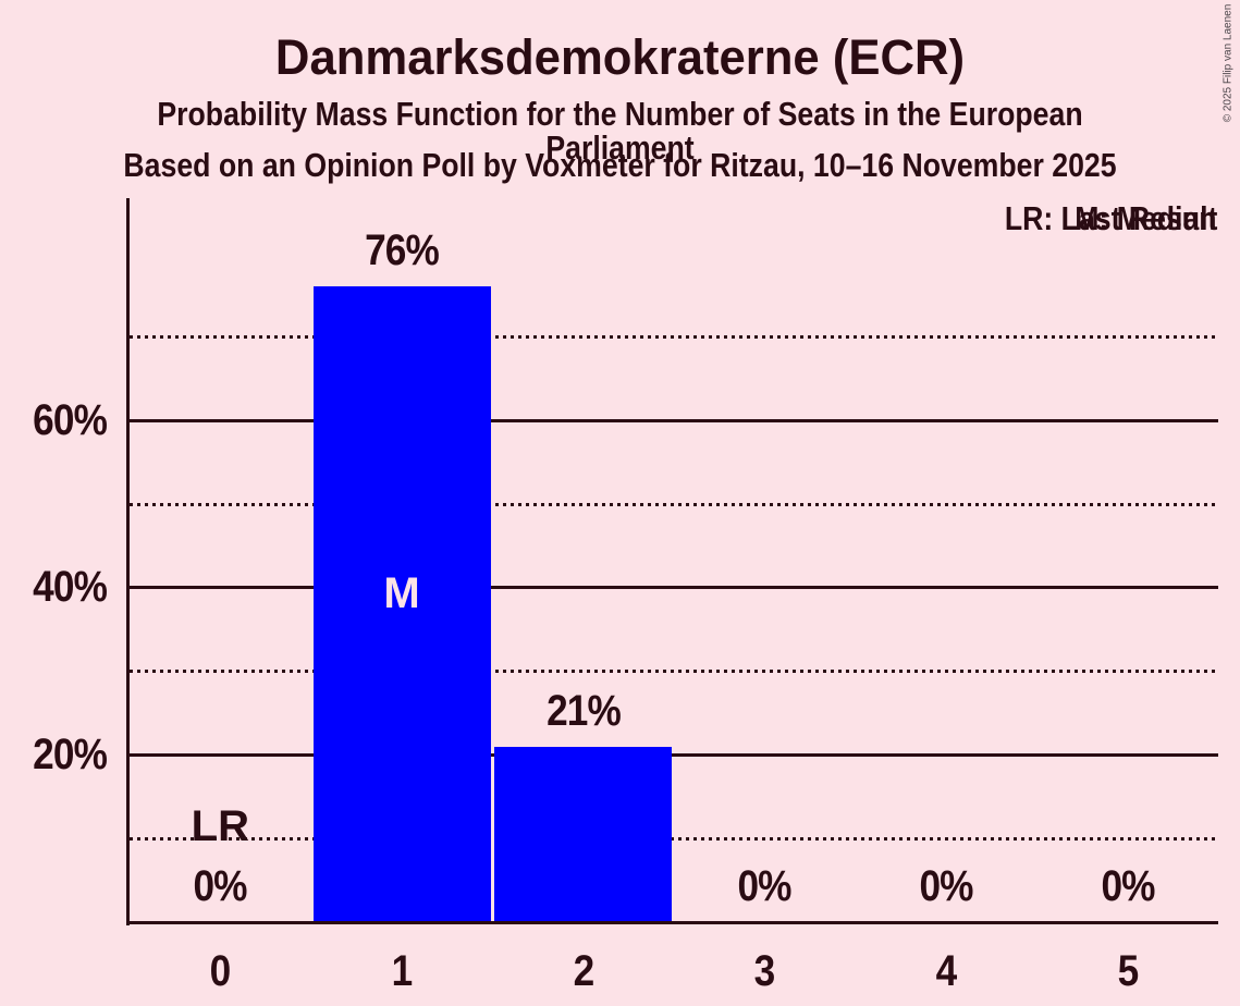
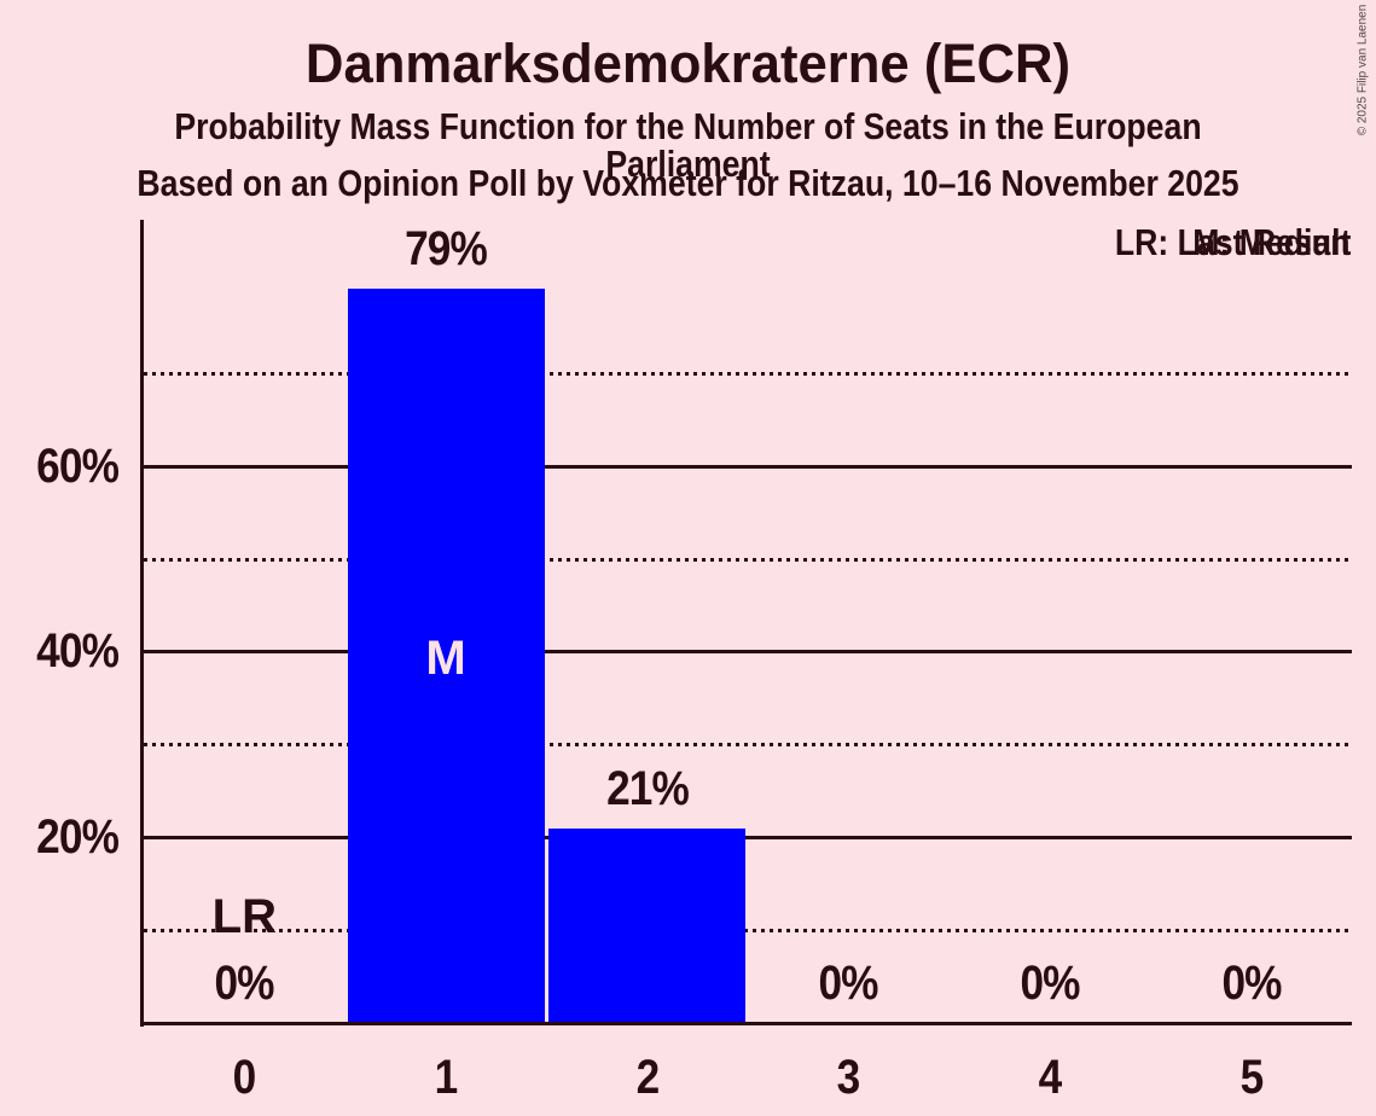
1: 76% -> 79%
